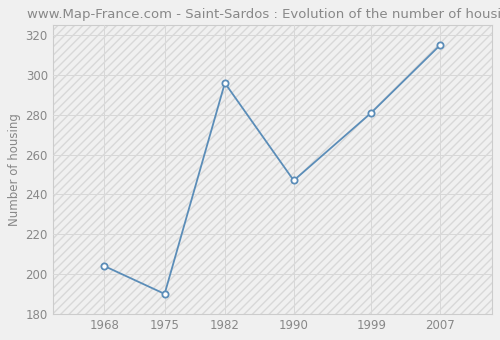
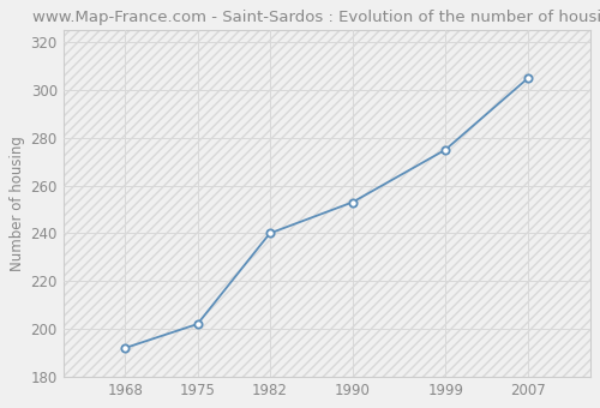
1968: 204 -> 192
1975: 190 -> 202
1982: 296 -> 240
1990: 247 -> 253
1999: 281 -> 275
2007: 315 -> 305
